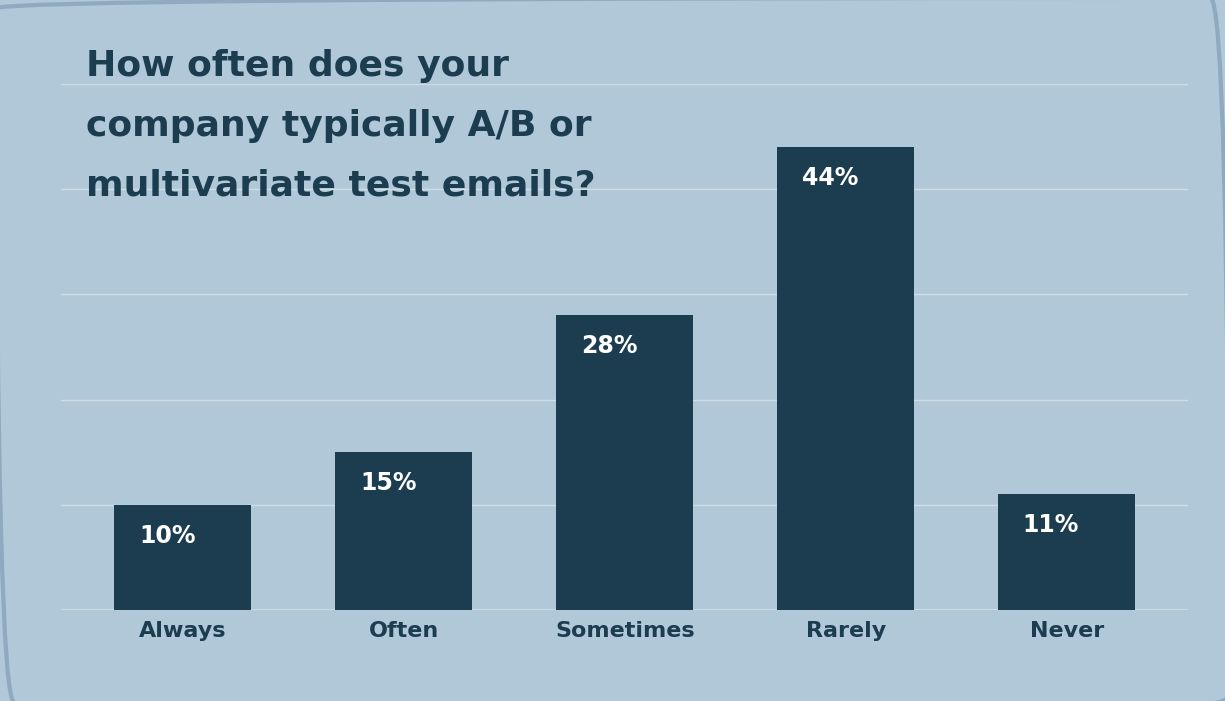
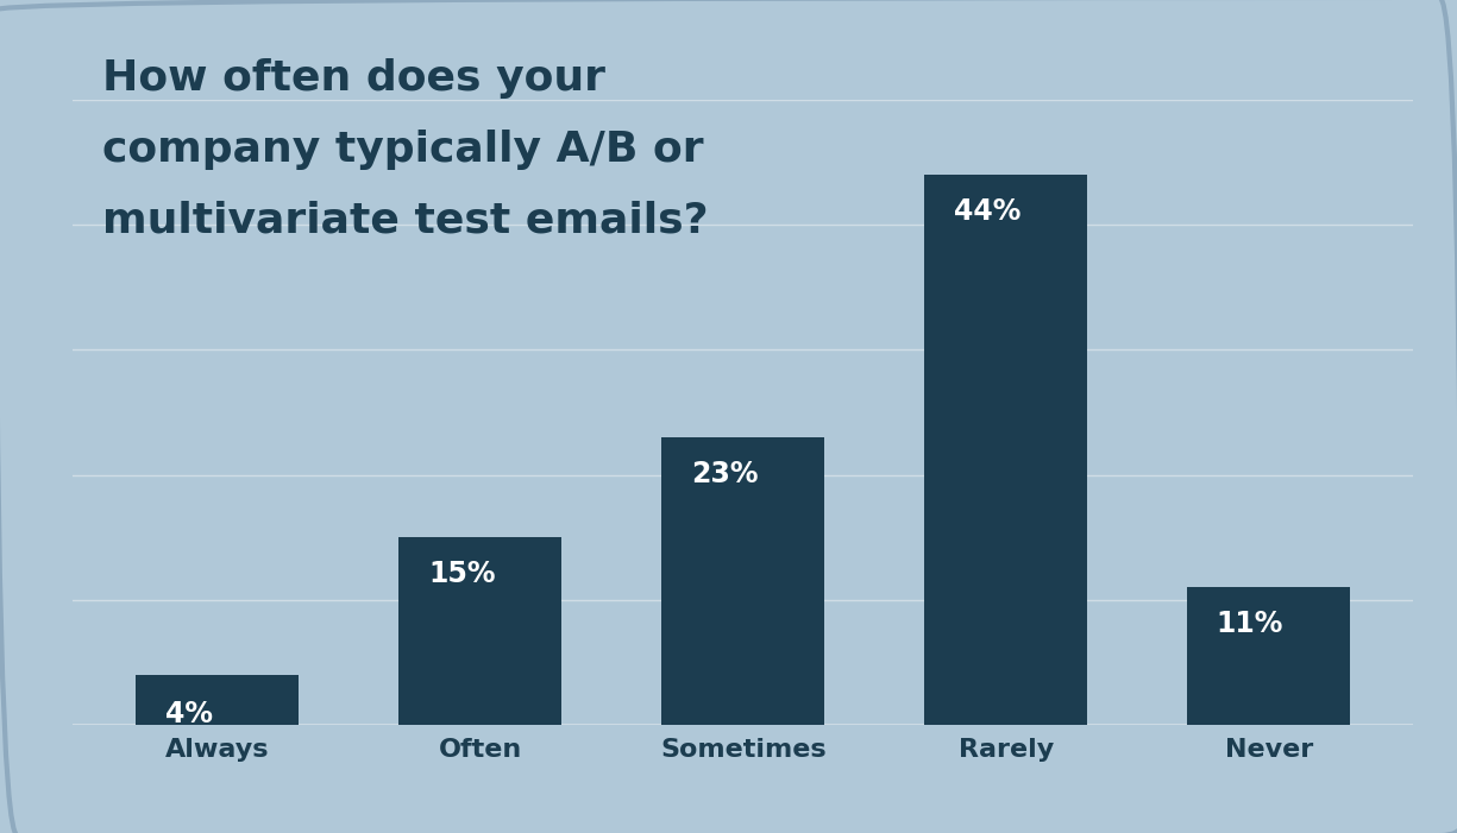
Always: 10% -> 4%
Sometimes: 28% -> 23%
